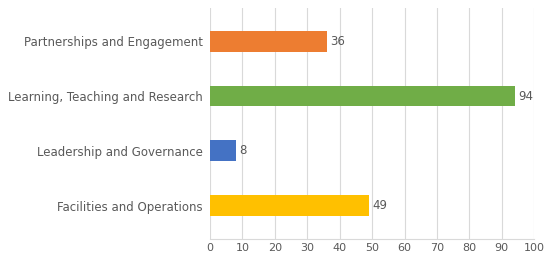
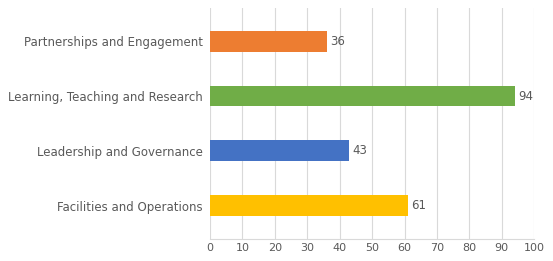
Leadership and Governance: 8 -> 43
Facilities and Operations: 49 -> 61
